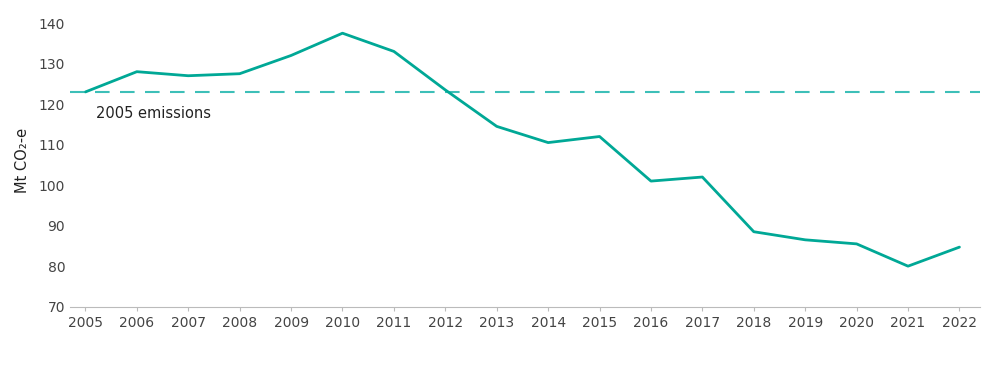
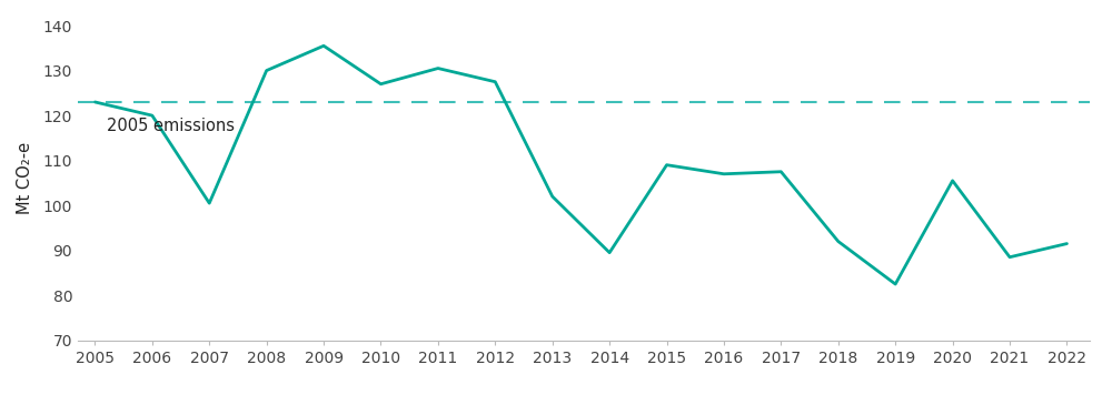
2006: 128.0 -> 120.0
2007: 127.0 -> 100.5
2008: 127.5 -> 130.0
2009: 132.0 -> 135.5
2010: 137.5 -> 127.0
2011: 133.0 -> 130.5
2012: 123.5 -> 127.5
2013: 114.5 -> 102.0
2014: 110.5 -> 89.5
2015: 112.0 -> 109.0
2016: 101.0 -> 107.0
2017: 102.0 -> 107.5
2018: 88.5 -> 92.0
2019: 86.5 -> 82.5
2020: 85.5 -> 105.5
2021: 80.0 -> 88.5
2022: 84.7 -> 91.5
